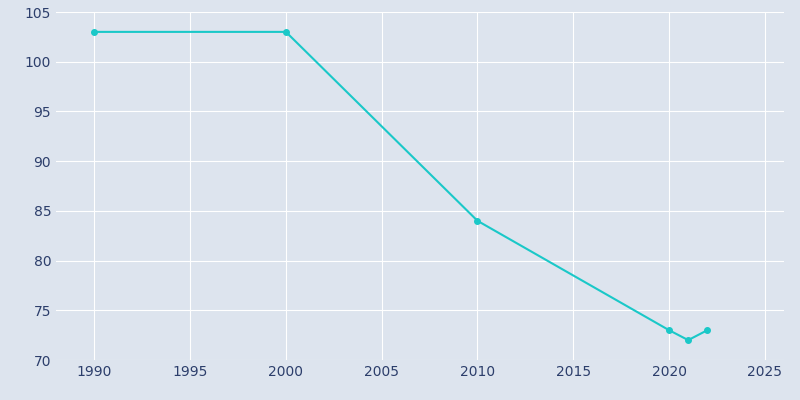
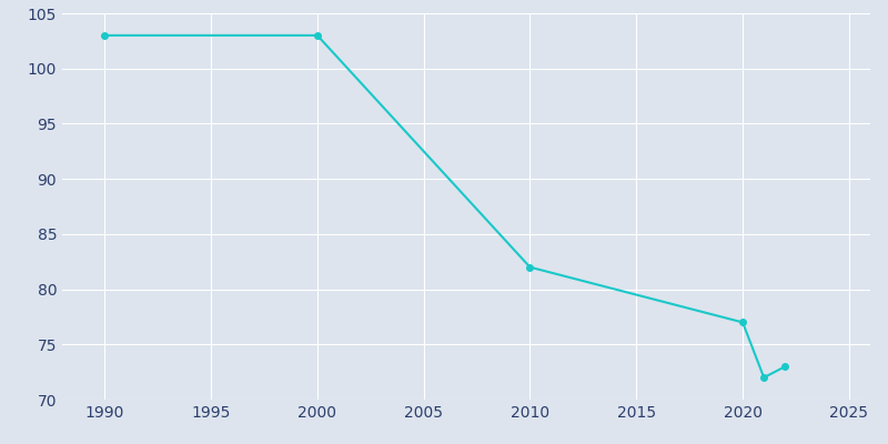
2010: 84 -> 82
2020: 73 -> 77
